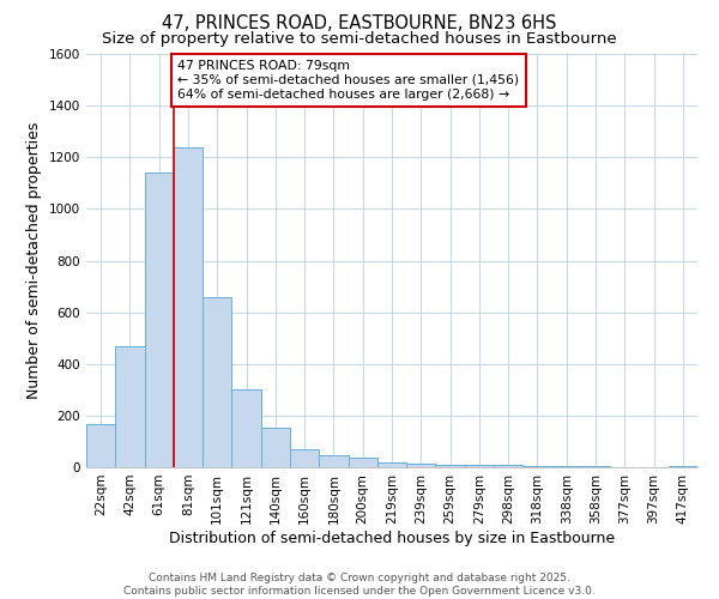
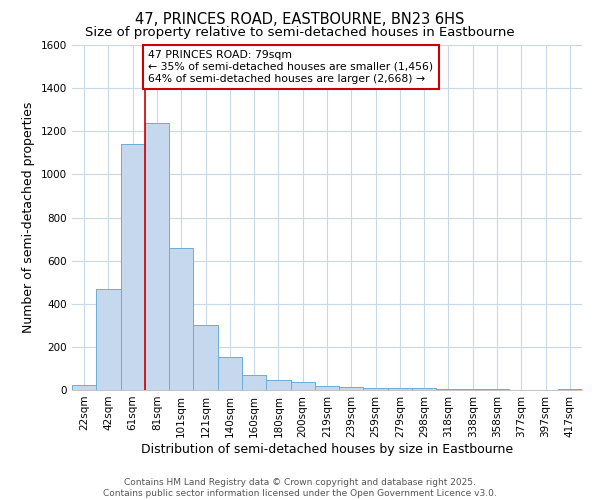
22sqm: 165 -> 25
